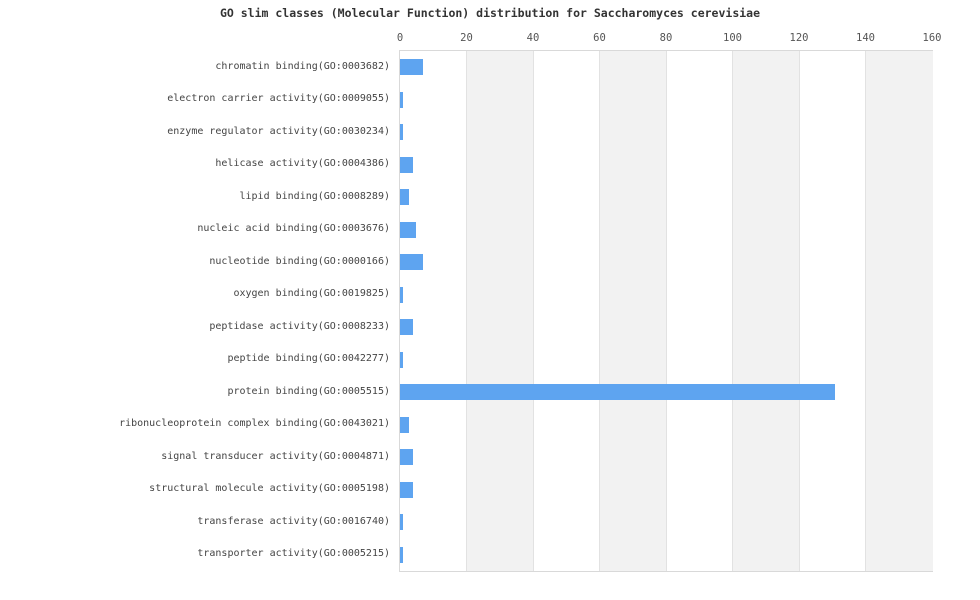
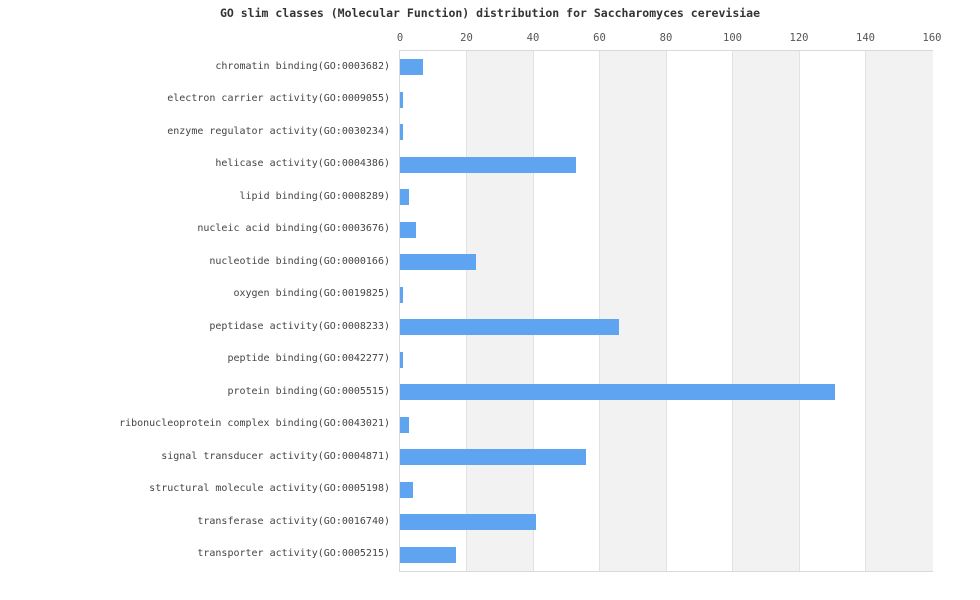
helicase activity(GO:0004386): 4 -> 53
nucleotide binding(GO:0000166): 7 -> 23
peptidase activity(GO:0008233): 4 -> 66
signal transducer activity(GO:0004871): 4 -> 56
transferase activity(GO:0016740): 1 -> 41
transporter activity(GO:0005215): 1 -> 17
